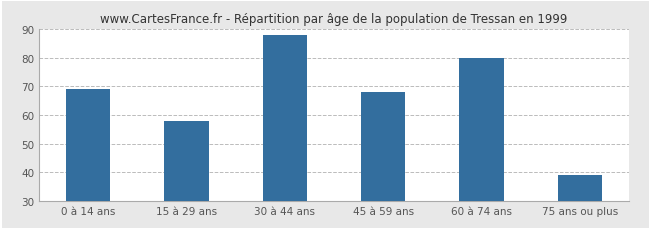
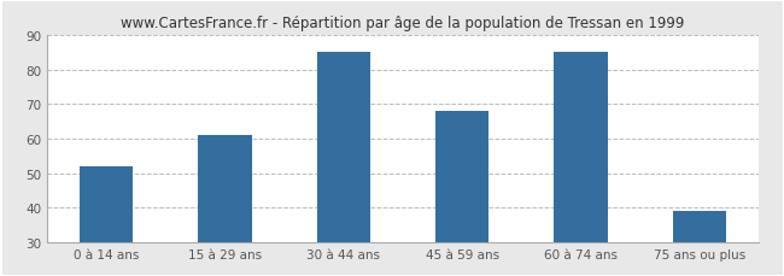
0 à 14 ans: 69 -> 52
15 à 29 ans: 58 -> 61
30 à 44 ans: 88 -> 85
60 à 74 ans: 80 -> 85
